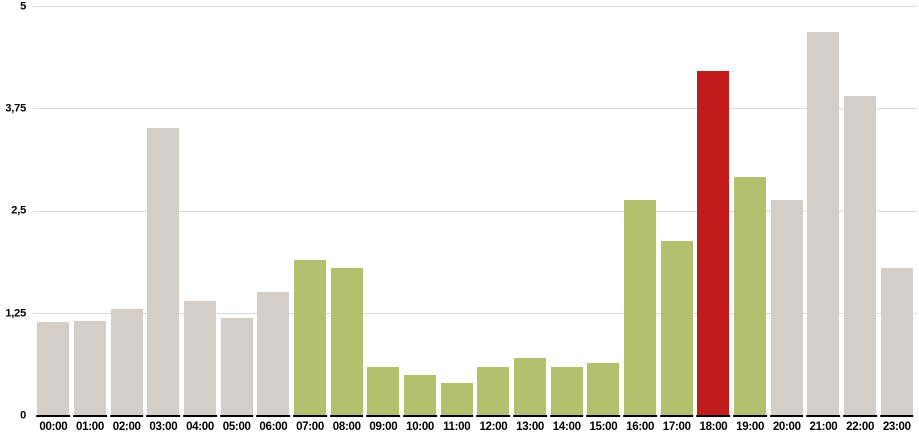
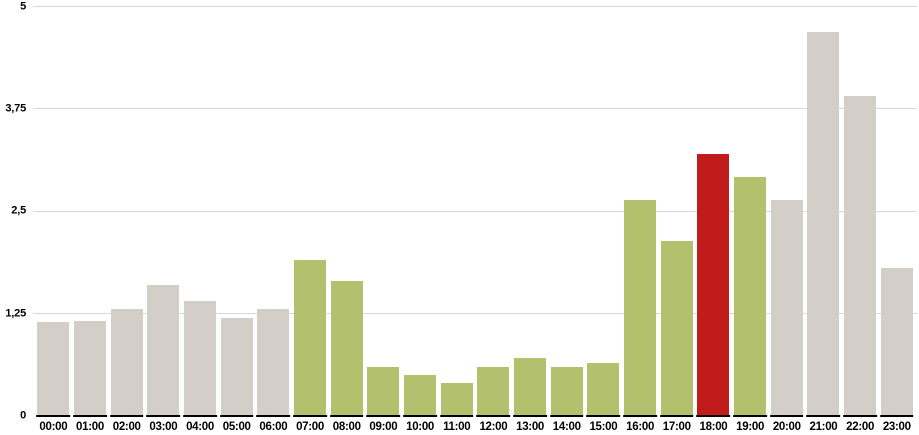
03:00: 3,5 -> 1,6
06:00: 1,5 -> 1,3
08:00: 1,8 -> 1,6
18:00: 4,2 -> 3,2
